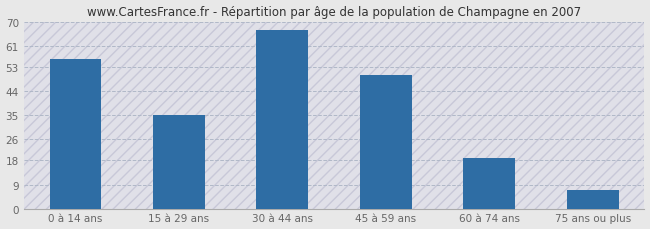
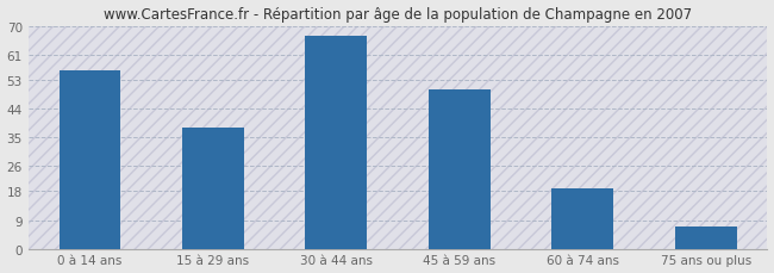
15 à 29 ans: 35 -> 38
